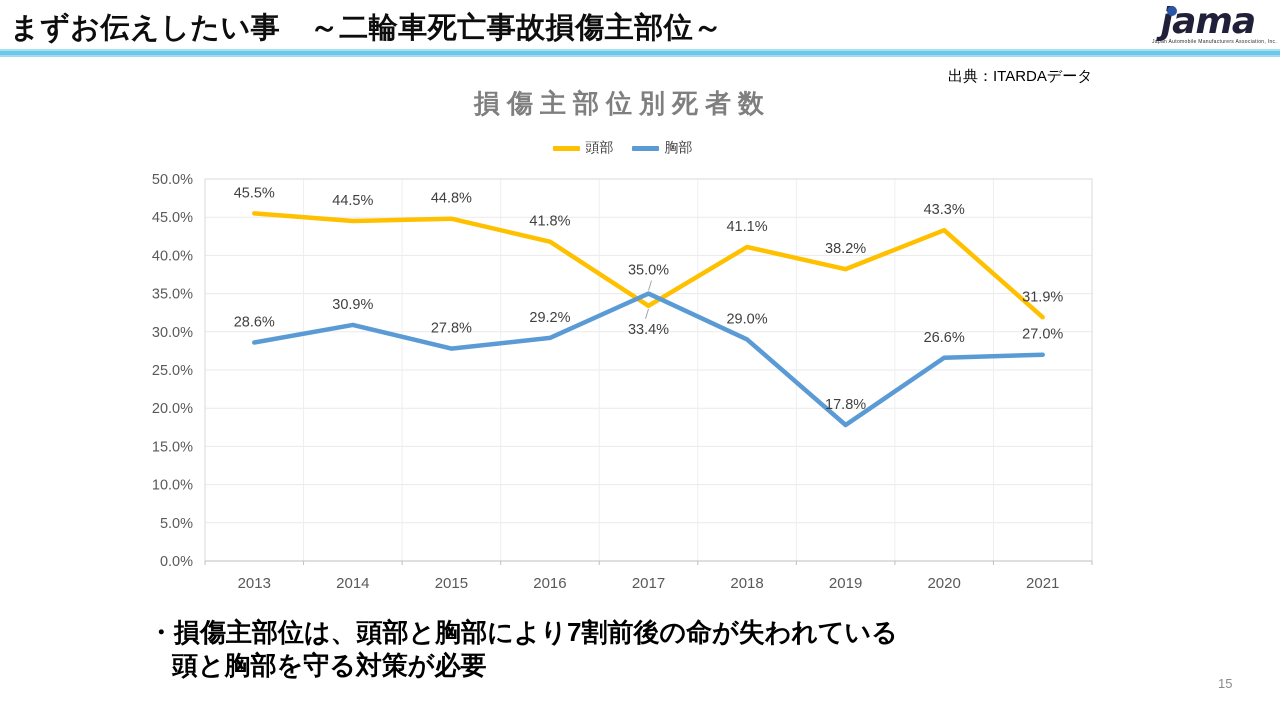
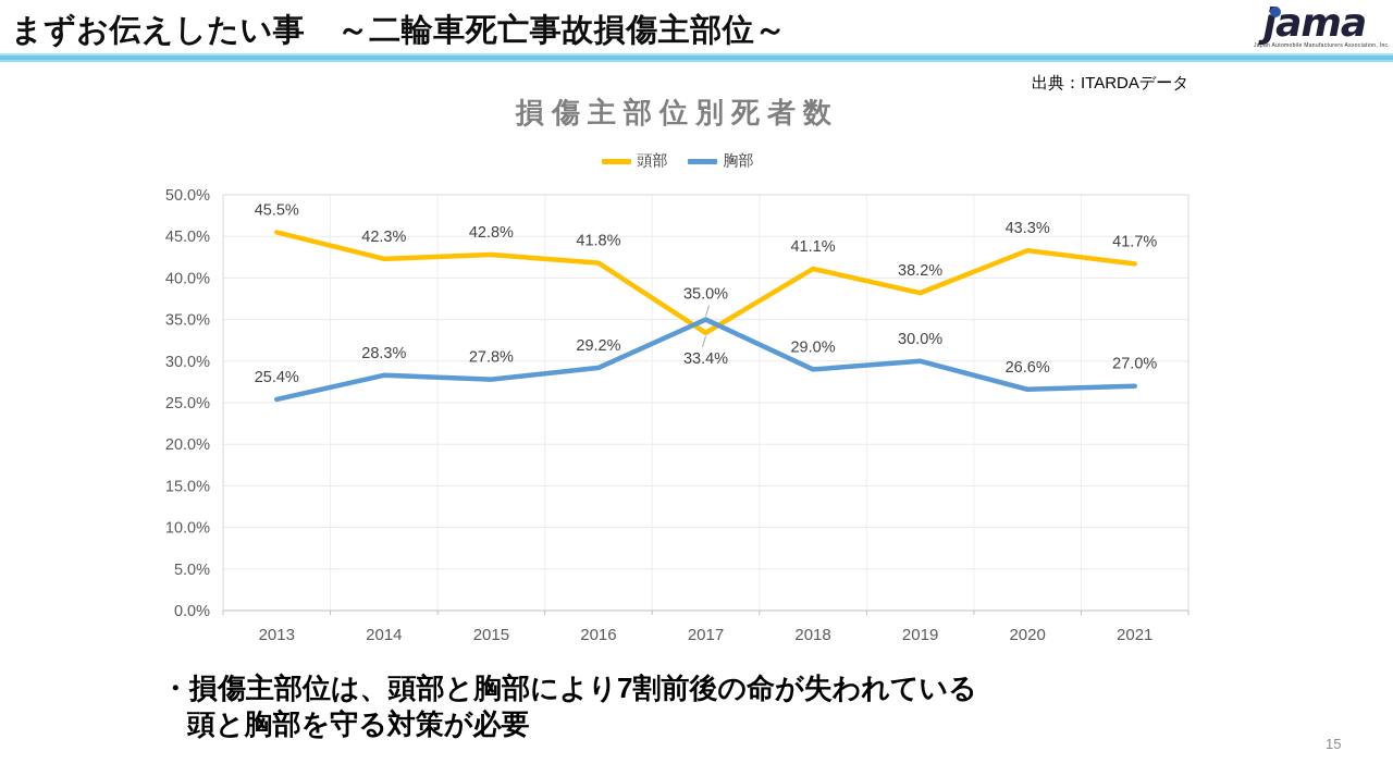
胸部/2013: 28.6% -> 25.4%
頭部/2014: 44.5% -> 42.3%
胸部/2014: 30.9% -> 28.3%
頭部/2015: 44.8% -> 42.8%
胸部/2019: 17.8% -> 30.0%
頭部/2021: 31.9% -> 41.7%
